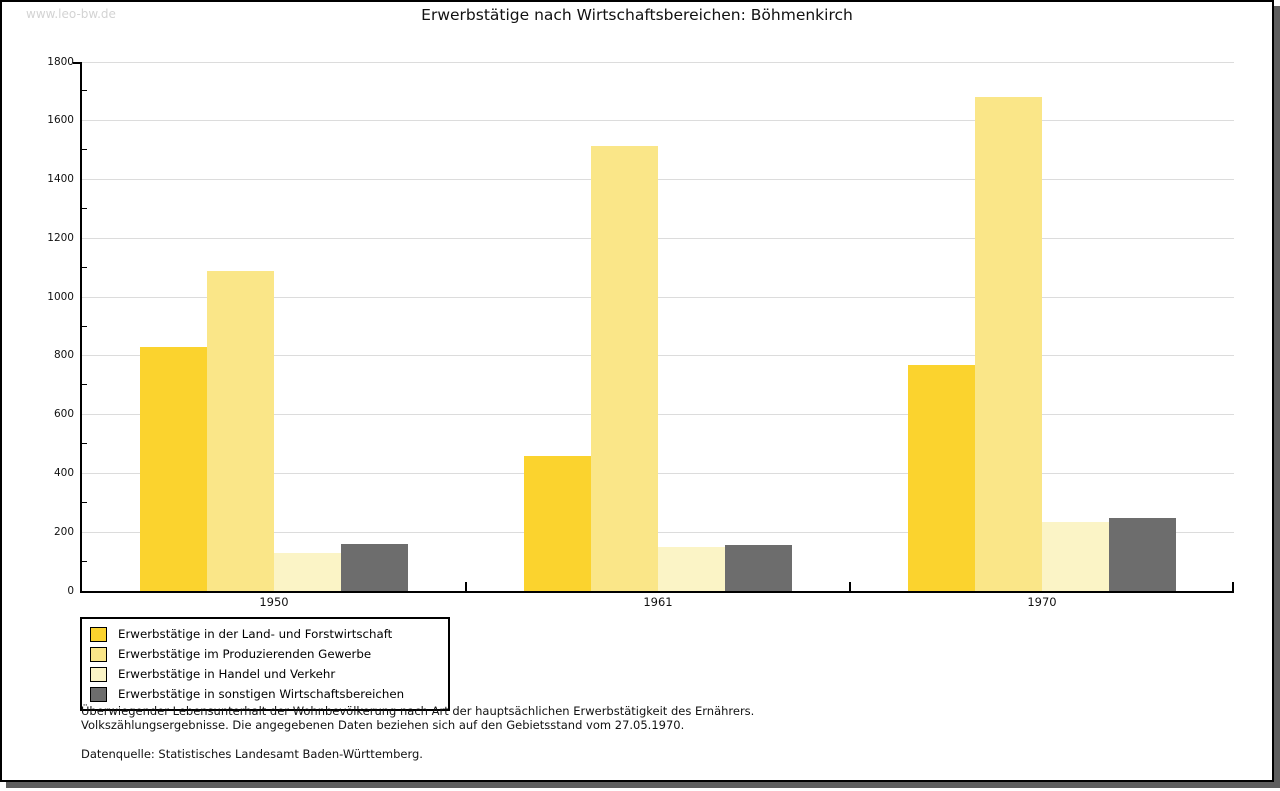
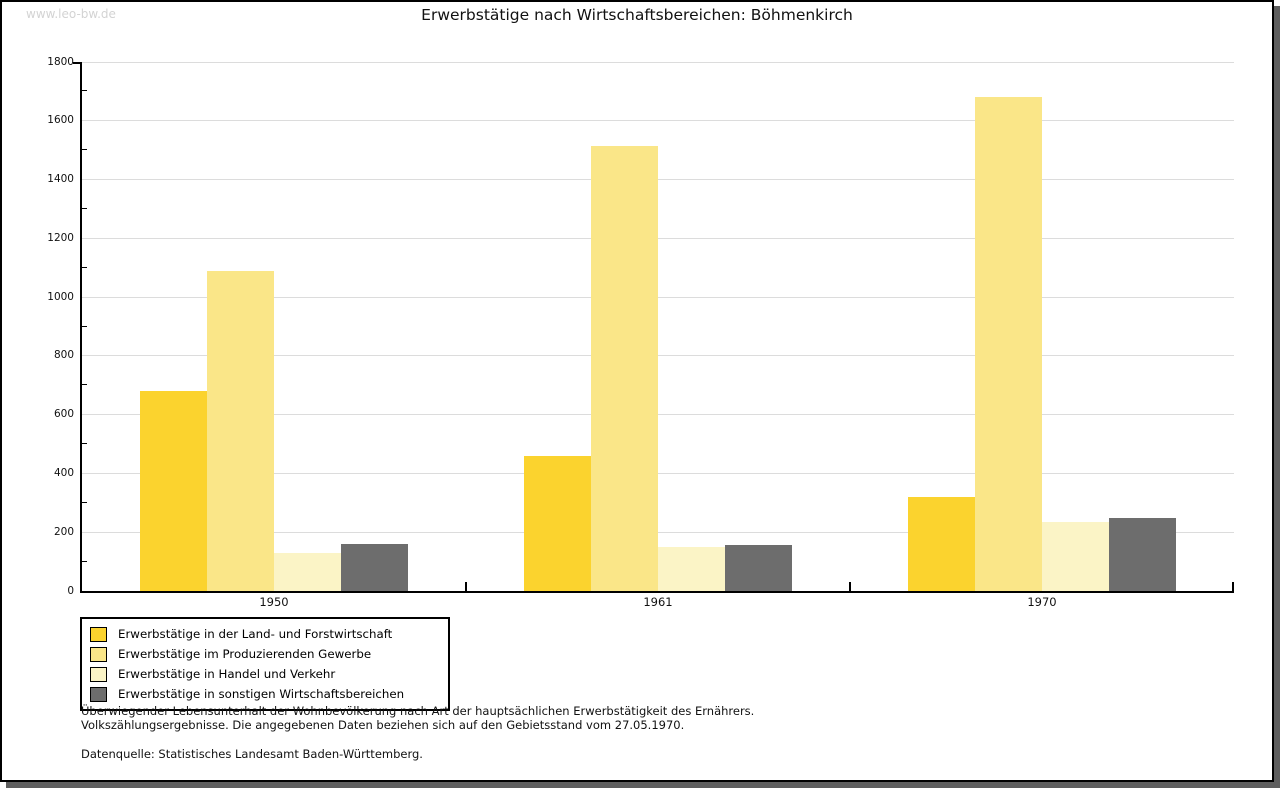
Erwerbstätige in der Land- und Forstwirtschaft/1950: 830 -> 680
Erwerbstätige in der Land- und Forstwirtschaft/1970: 770 -> 320
